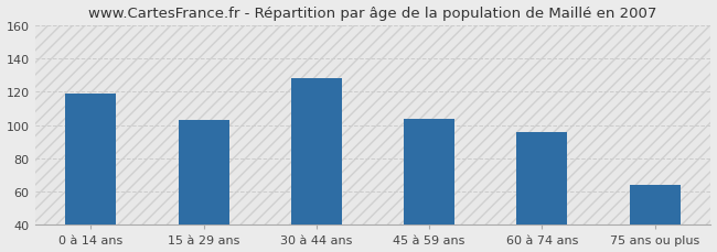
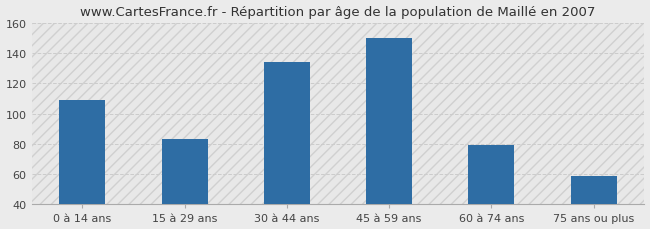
0 à 14 ans: 119 -> 109
15 à 29 ans: 103 -> 83
30 à 44 ans: 128 -> 134
45 à 59 ans: 104 -> 150
60 à 74 ans: 96 -> 79
75 ans ou plus: 64 -> 59
